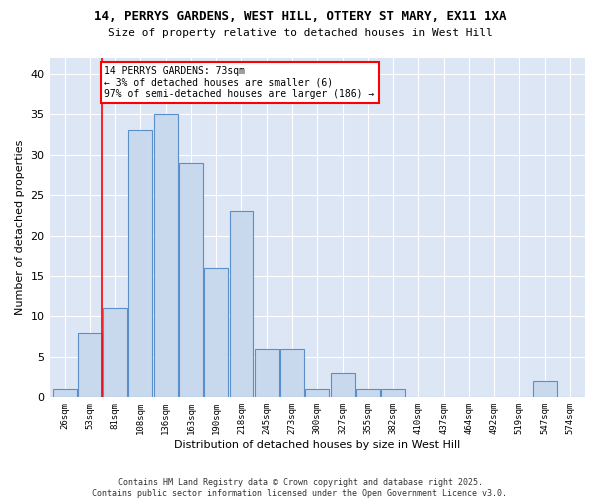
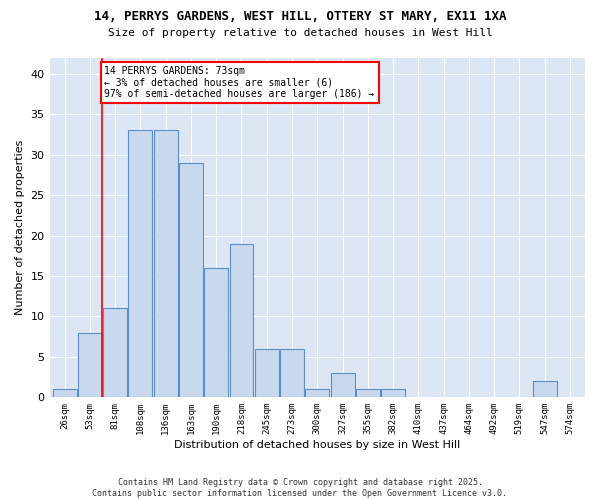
136sqm: 35 -> 33
218sqm: 23 -> 19
